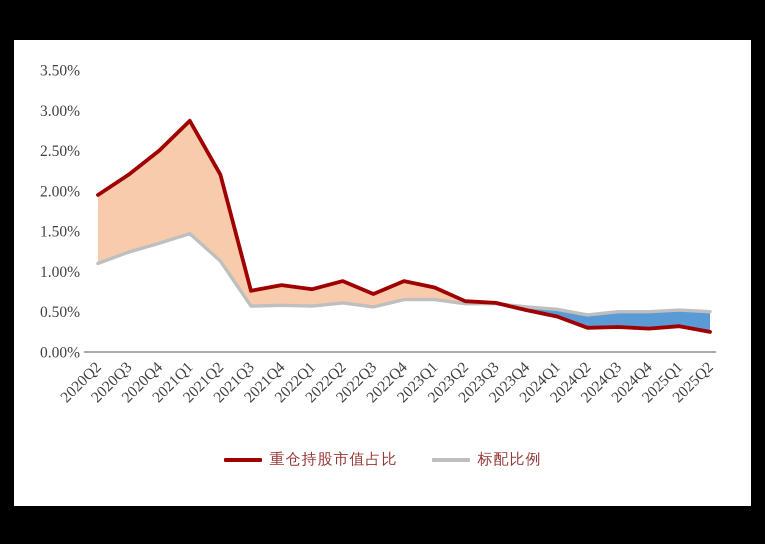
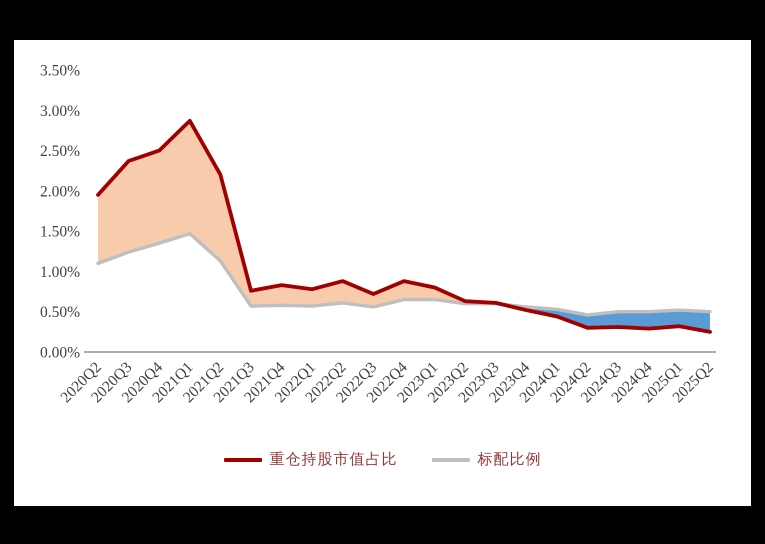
重仓持股市值占比/2020Q3: 2.2% -> 2.4%
